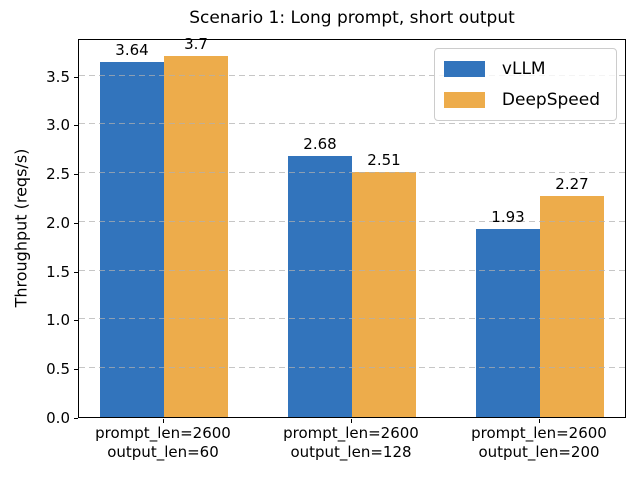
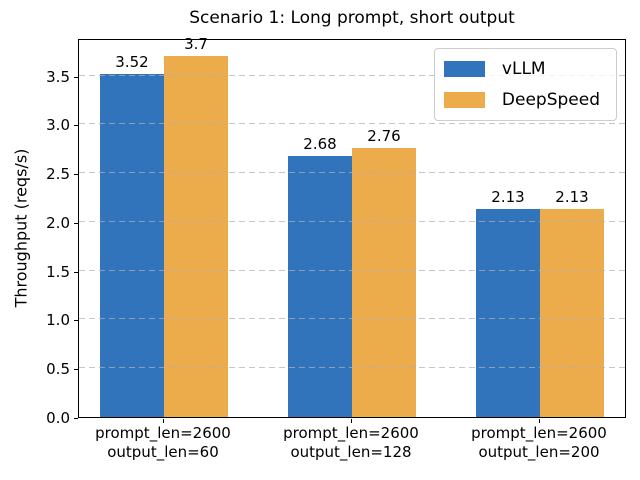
vLLM/prompt_len=2600 output_len=60: 3.64 -> 3.52
DeepSpeed/prompt_len=2600 output_len=128: 2.51 -> 2.76
vLLM/prompt_len=2600 output_len=200: 1.93 -> 2.13
DeepSpeed/prompt_len=2600 output_len=200: 2.27 -> 2.13
